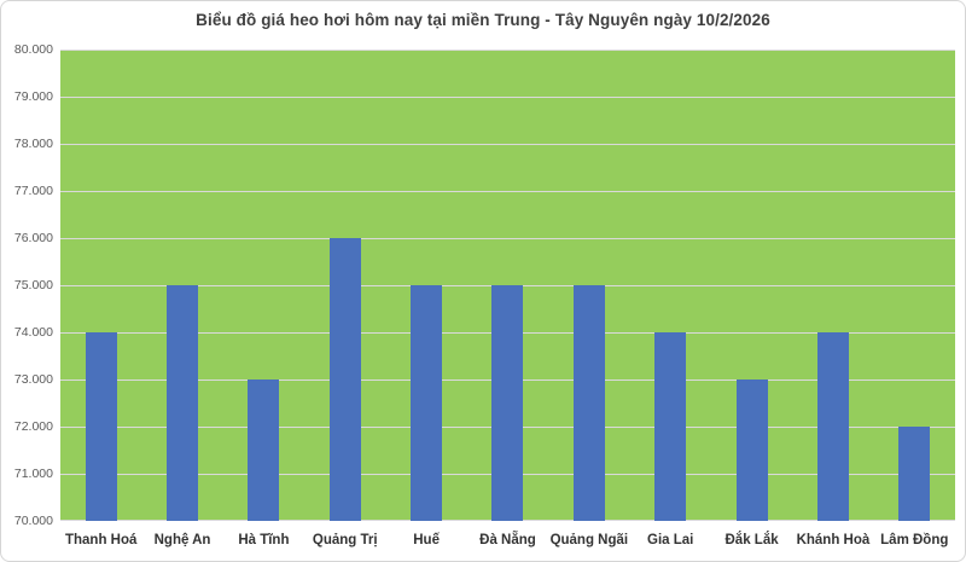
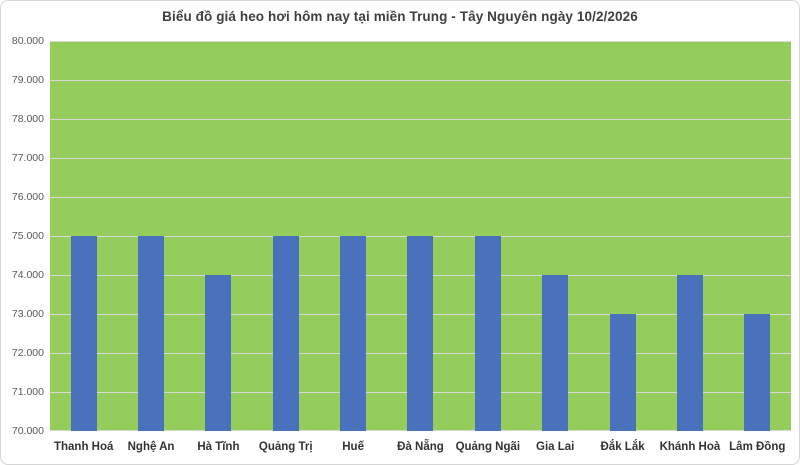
Thanh Hoá: 74000 -> 75000
Hà Tĩnh: 73000 -> 74000
Quảng Trị: 76000 -> 75000
Lâm Đồng: 72000 -> 73000
